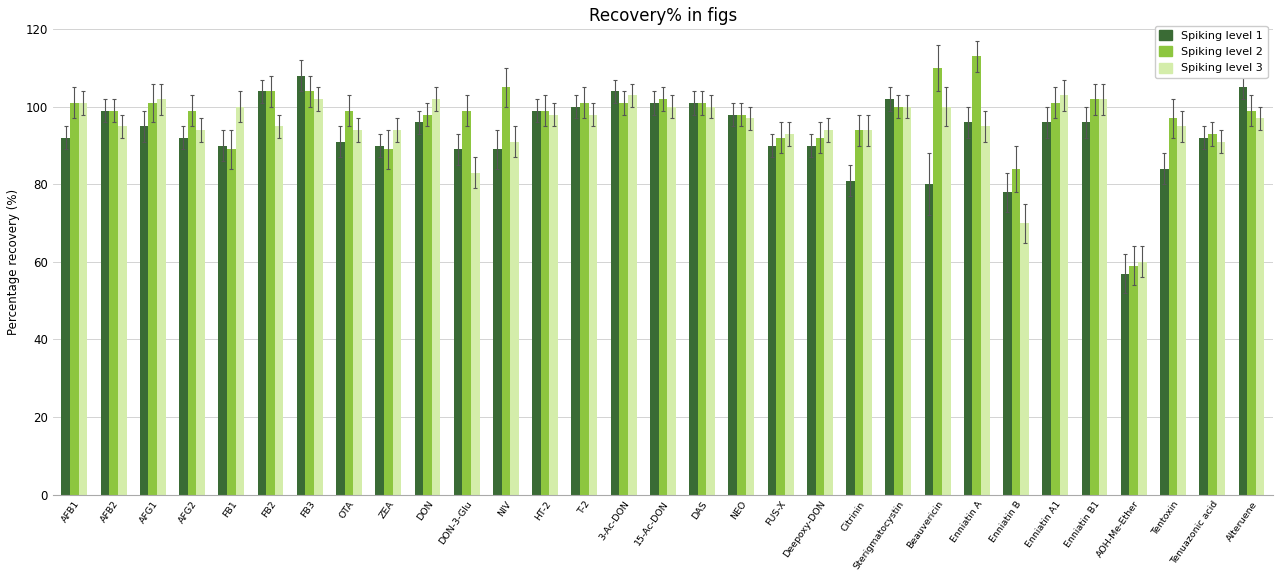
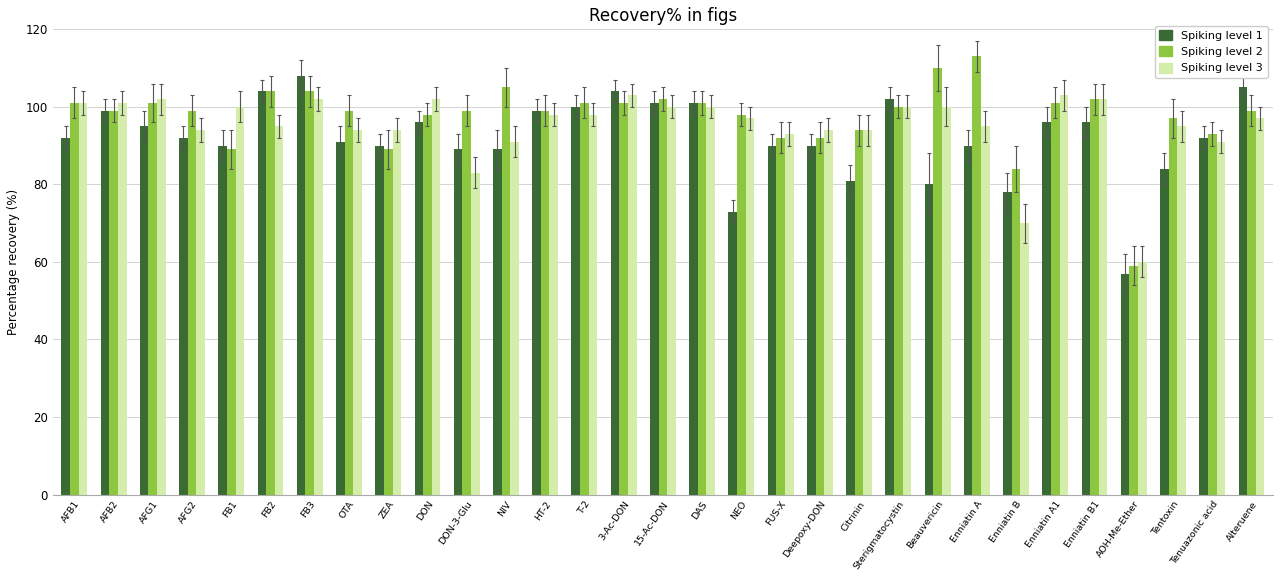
Spiking level 3/AFB2: 95 -> 101
Spiking level 1/NEO: 98 -> 73
Spiking level 1/Enniatin A: 96 -> 90
